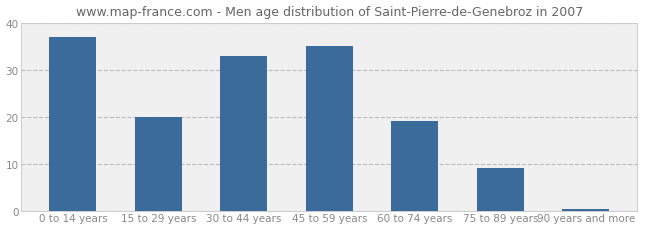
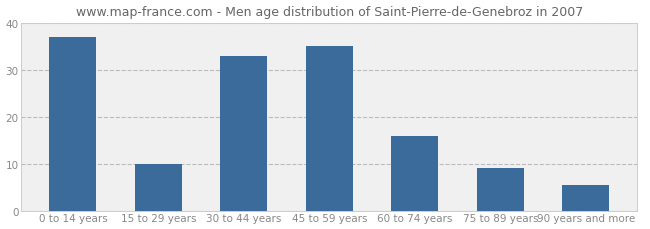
15 to 29 years: 20.0 -> 10.0
60 to 74 years: 19.0 -> 16.0
90 years and more: 0.4 -> 5.5
